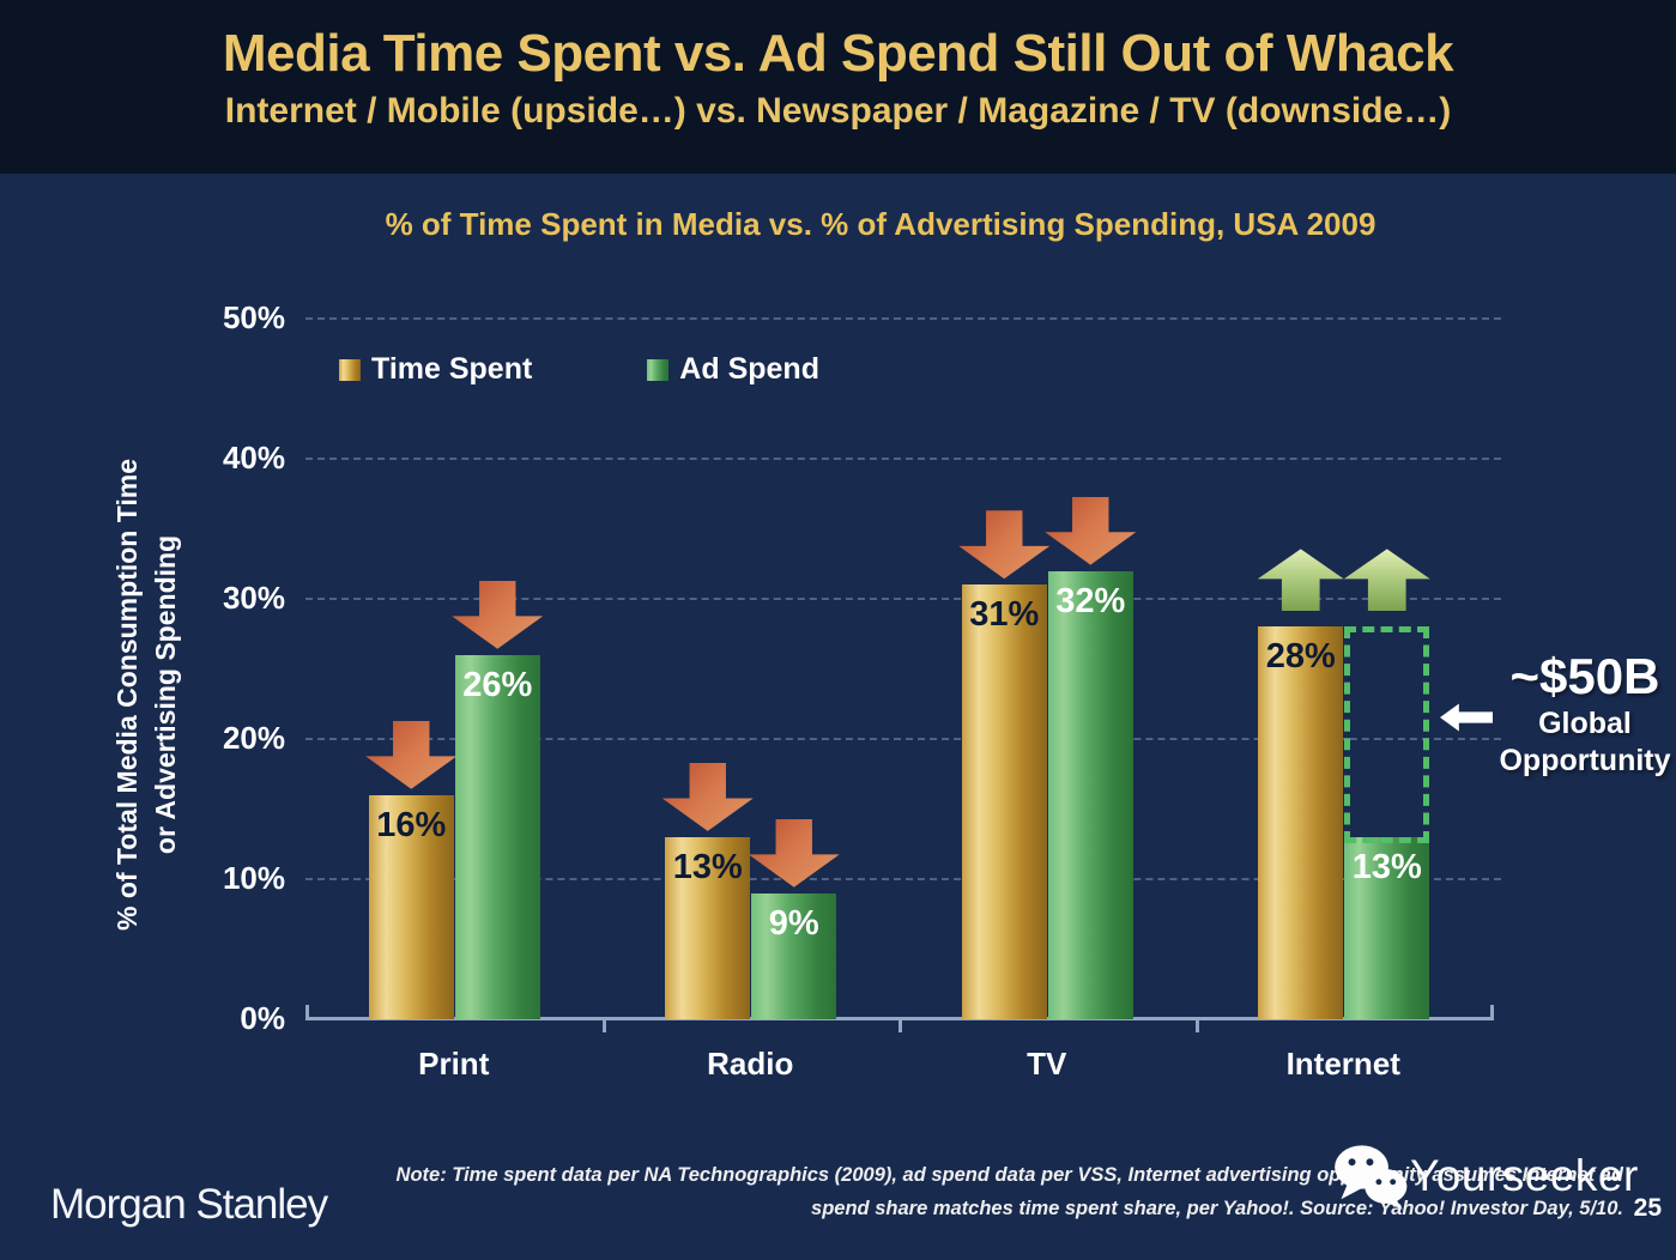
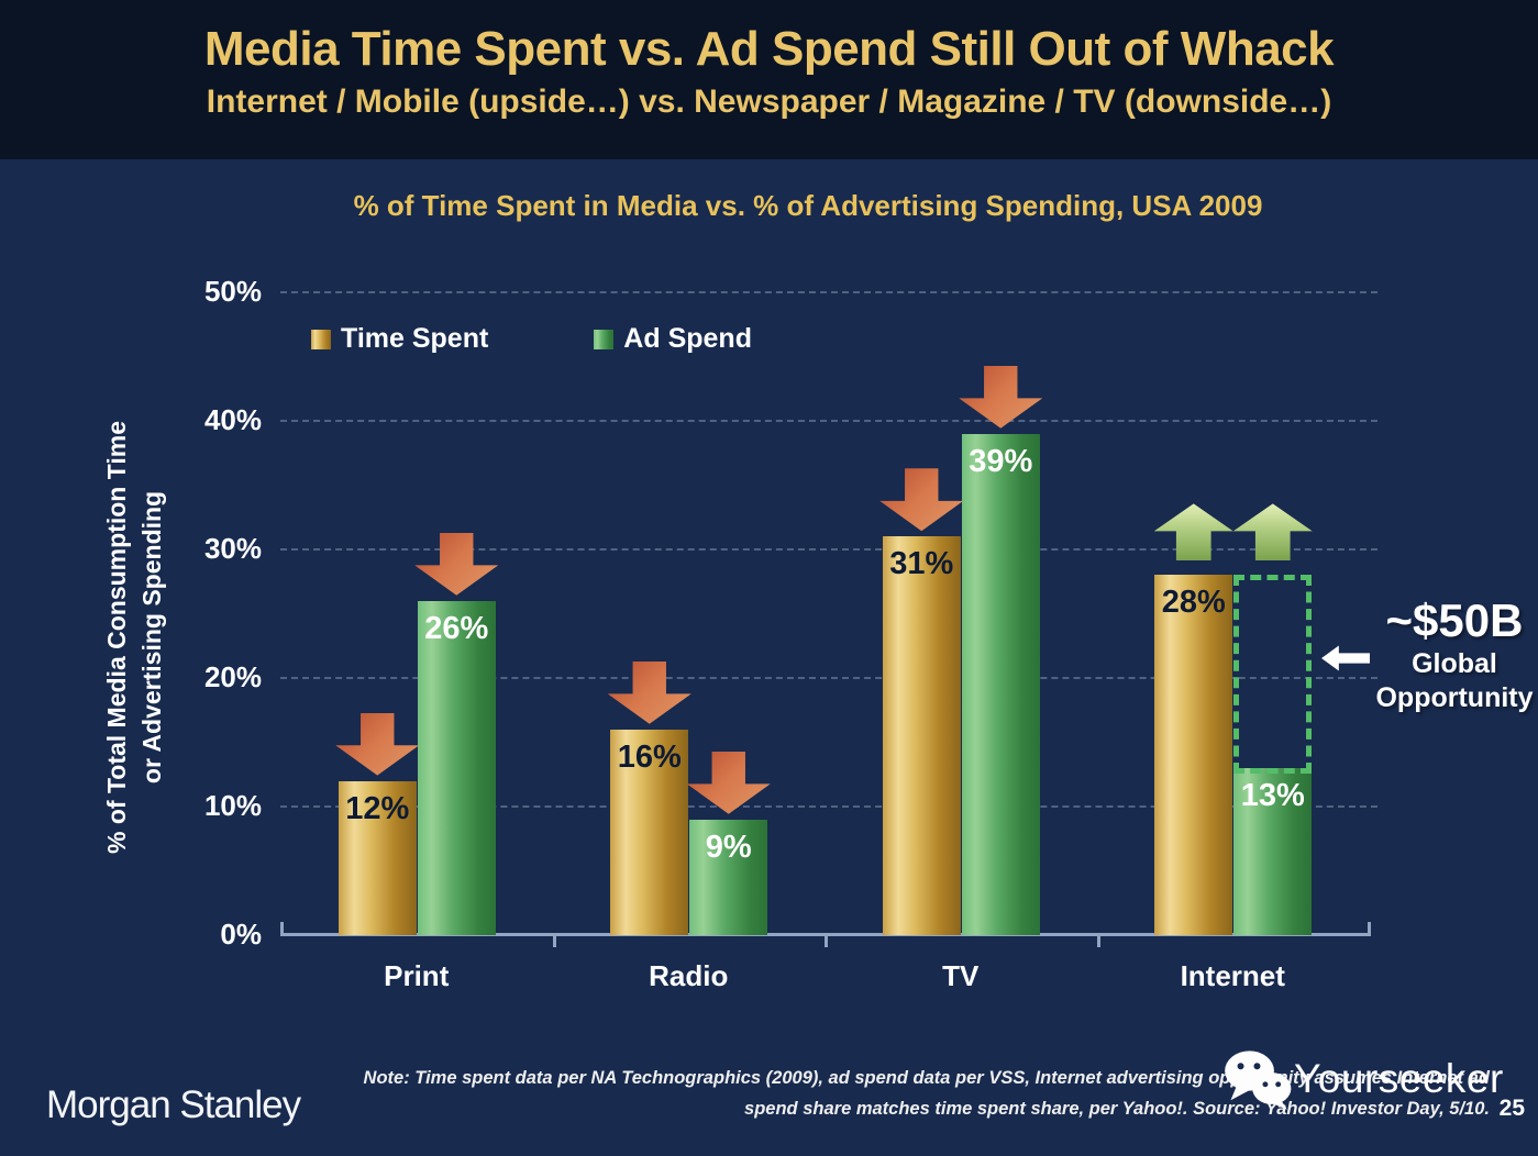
Time Spent/Print: 16% -> 12%
Time Spent/Radio: 13% -> 16%
Ad Spend/TV: 32% -> 39%
